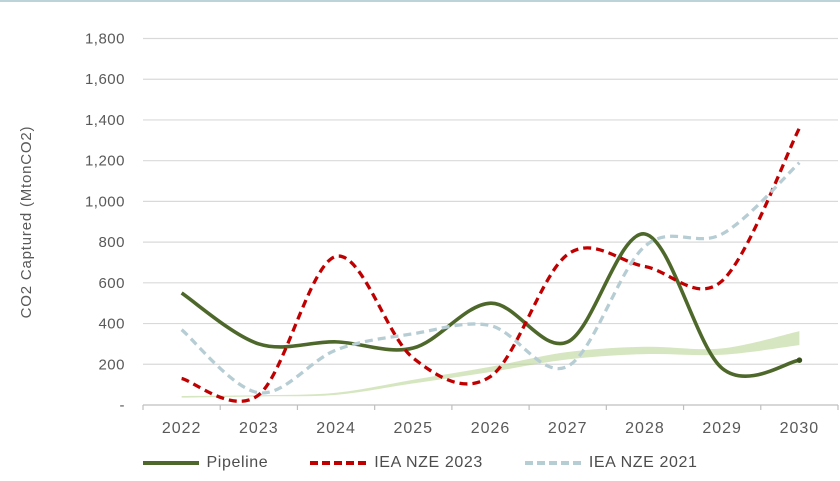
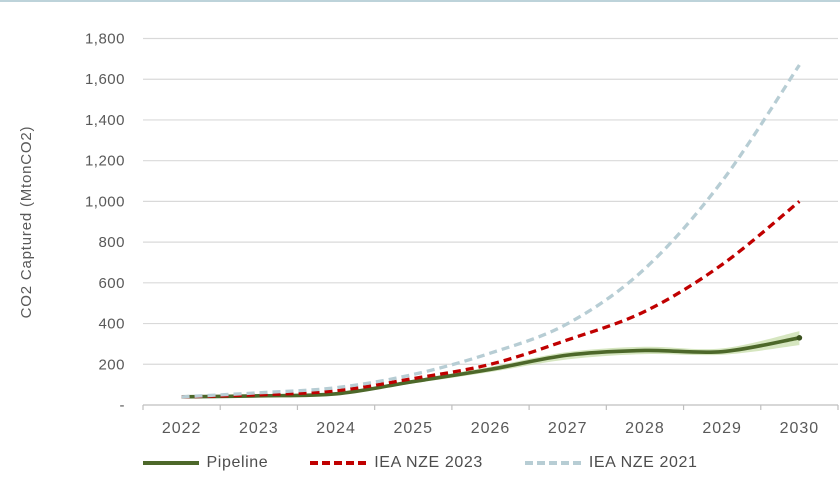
Pipeline/2022: 550 -> 40
IEA NZE 2023/2022: 130 -> 40
IEA NZE 2021/2022: 370 -> 40
Pipeline/2023: 300 -> 40
Pipeline/2024: 310 -> 60
IEA NZE 2023/2024: 730 -> 70
IEA NZE 2021/2024: 270 -> 80
Pipeline/2025: 280 -> 120
IEA NZE 2023/2025: 230 -> 130
IEA NZE 2021/2025: 350 -> 150
Pipeline/2026: 500 -> 180
IEA NZE 2023/2026: 140 -> 200
IEA NZE 2021/2026: 390 -> 260
Pipeline/2027: 310 -> 240
IEA NZE 2023/2027: 740 -> 320
IEA NZE 2021/2027: 190 -> 400
Pipeline/2028: 840 -> 270
IEA NZE 2023/2028: 680 -> 460
IEA NZE 2021/2028: 780 -> 670
Pipeline/2029: 180 -> 260
IEA NZE 2023/2029: 610 -> 690
IEA NZE 2021/2029: 840 -> 1100
Pipeline/2030: 220 -> 330
IEA NZE 2023/2030: 1360 -> 1000
IEA NZE 2021/2030: 1190 -> 1670
